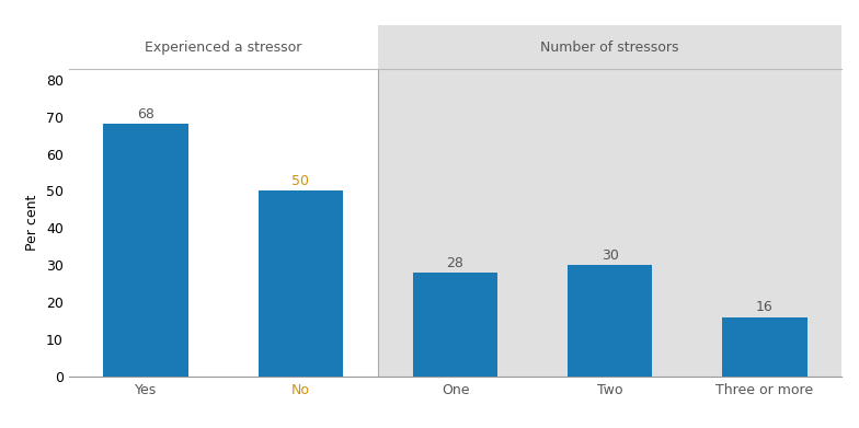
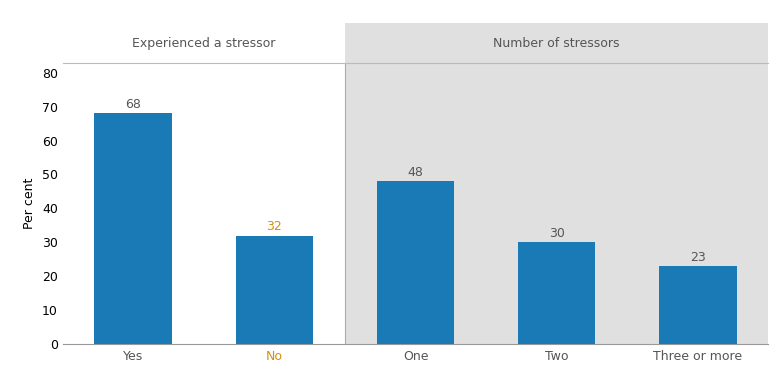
No: 50 -> 32
One: 28 -> 48
Three or more: 16 -> 23
